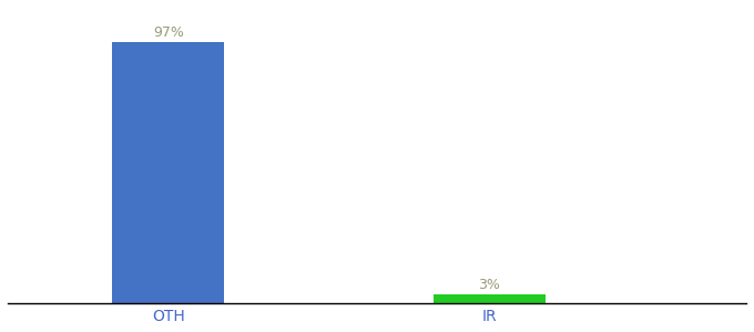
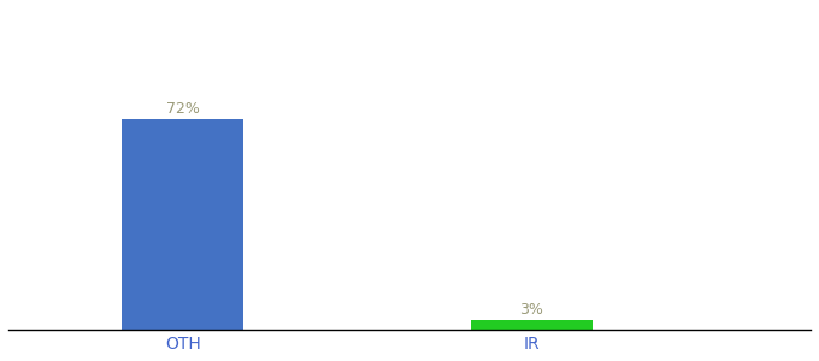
OTH: 97% -> 72%
